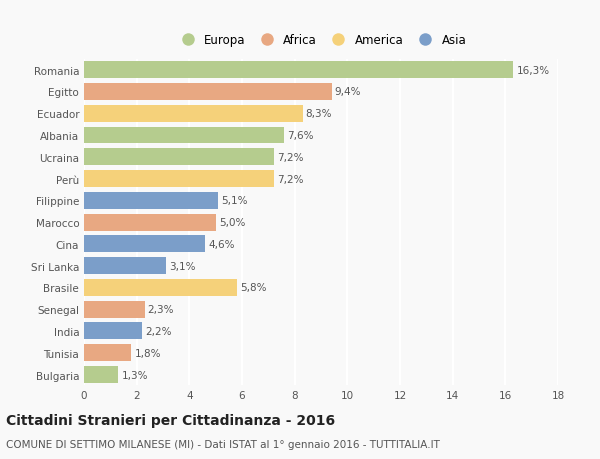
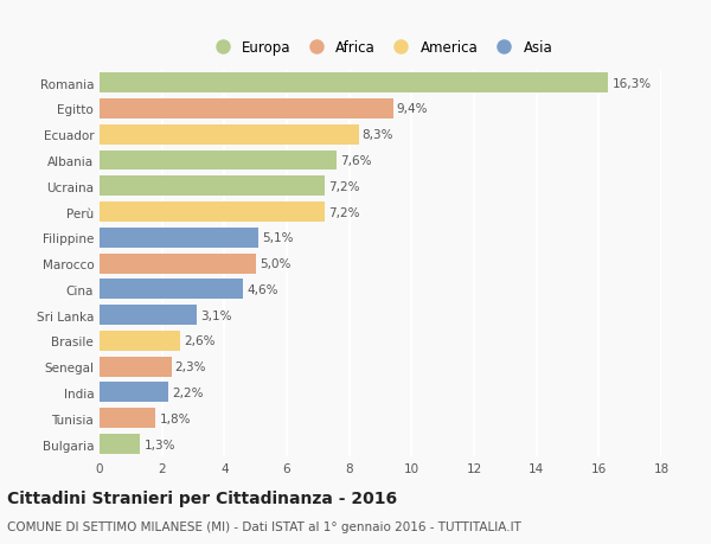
Brasile: 5,8% -> 2,6%
